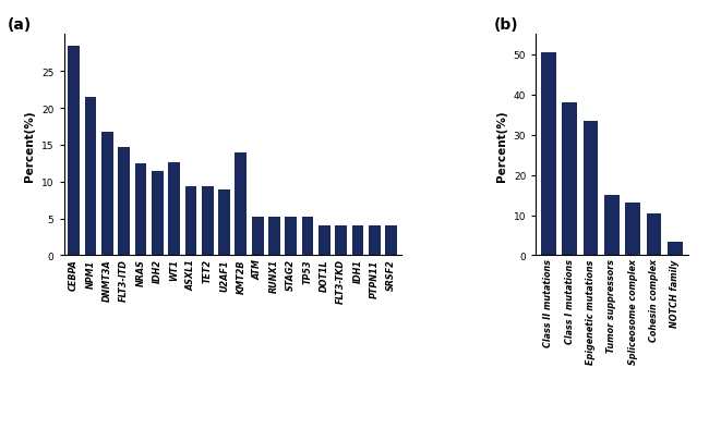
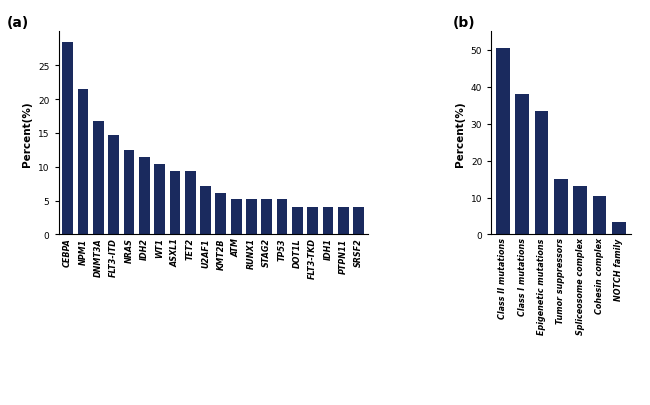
WT1: 12.6 -> 10.4
U2AF1: 9.0 -> 7.2
KMT2B: 14.0 -> 6.2
